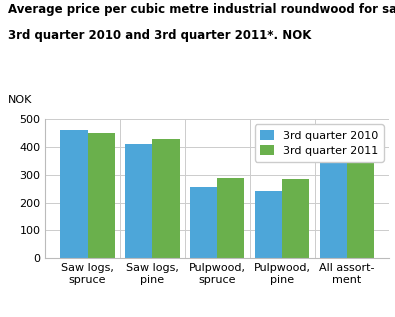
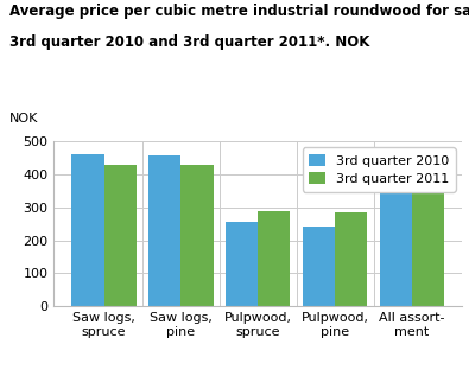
3rd quarter 2011/Saw logs, spruce: 450 -> 428
3rd quarter 2010/Saw logs, pine: 410 -> 455
